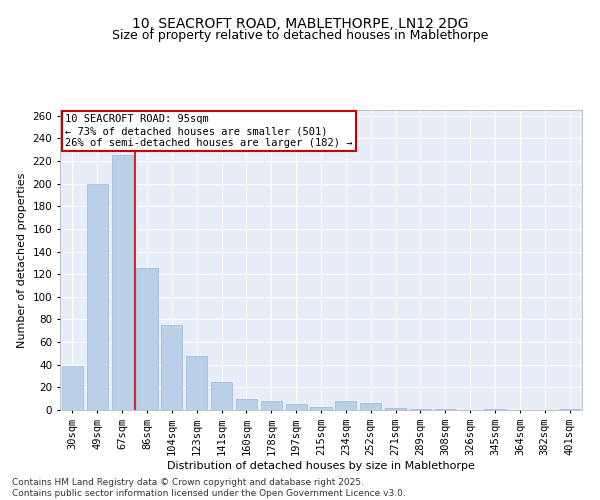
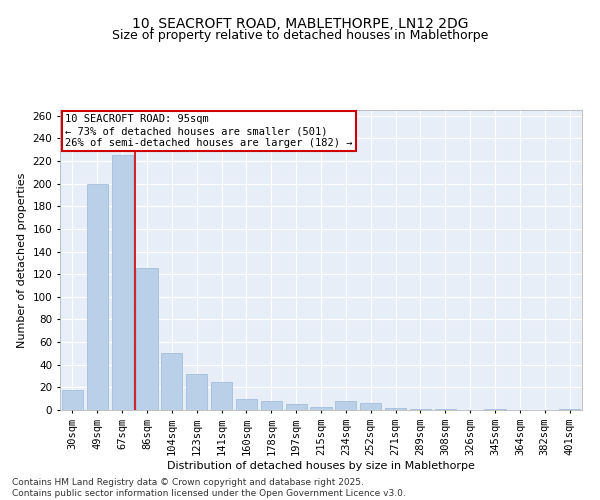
30sqm: 39 -> 18
104sqm: 75 -> 50
123sqm: 48 -> 32
